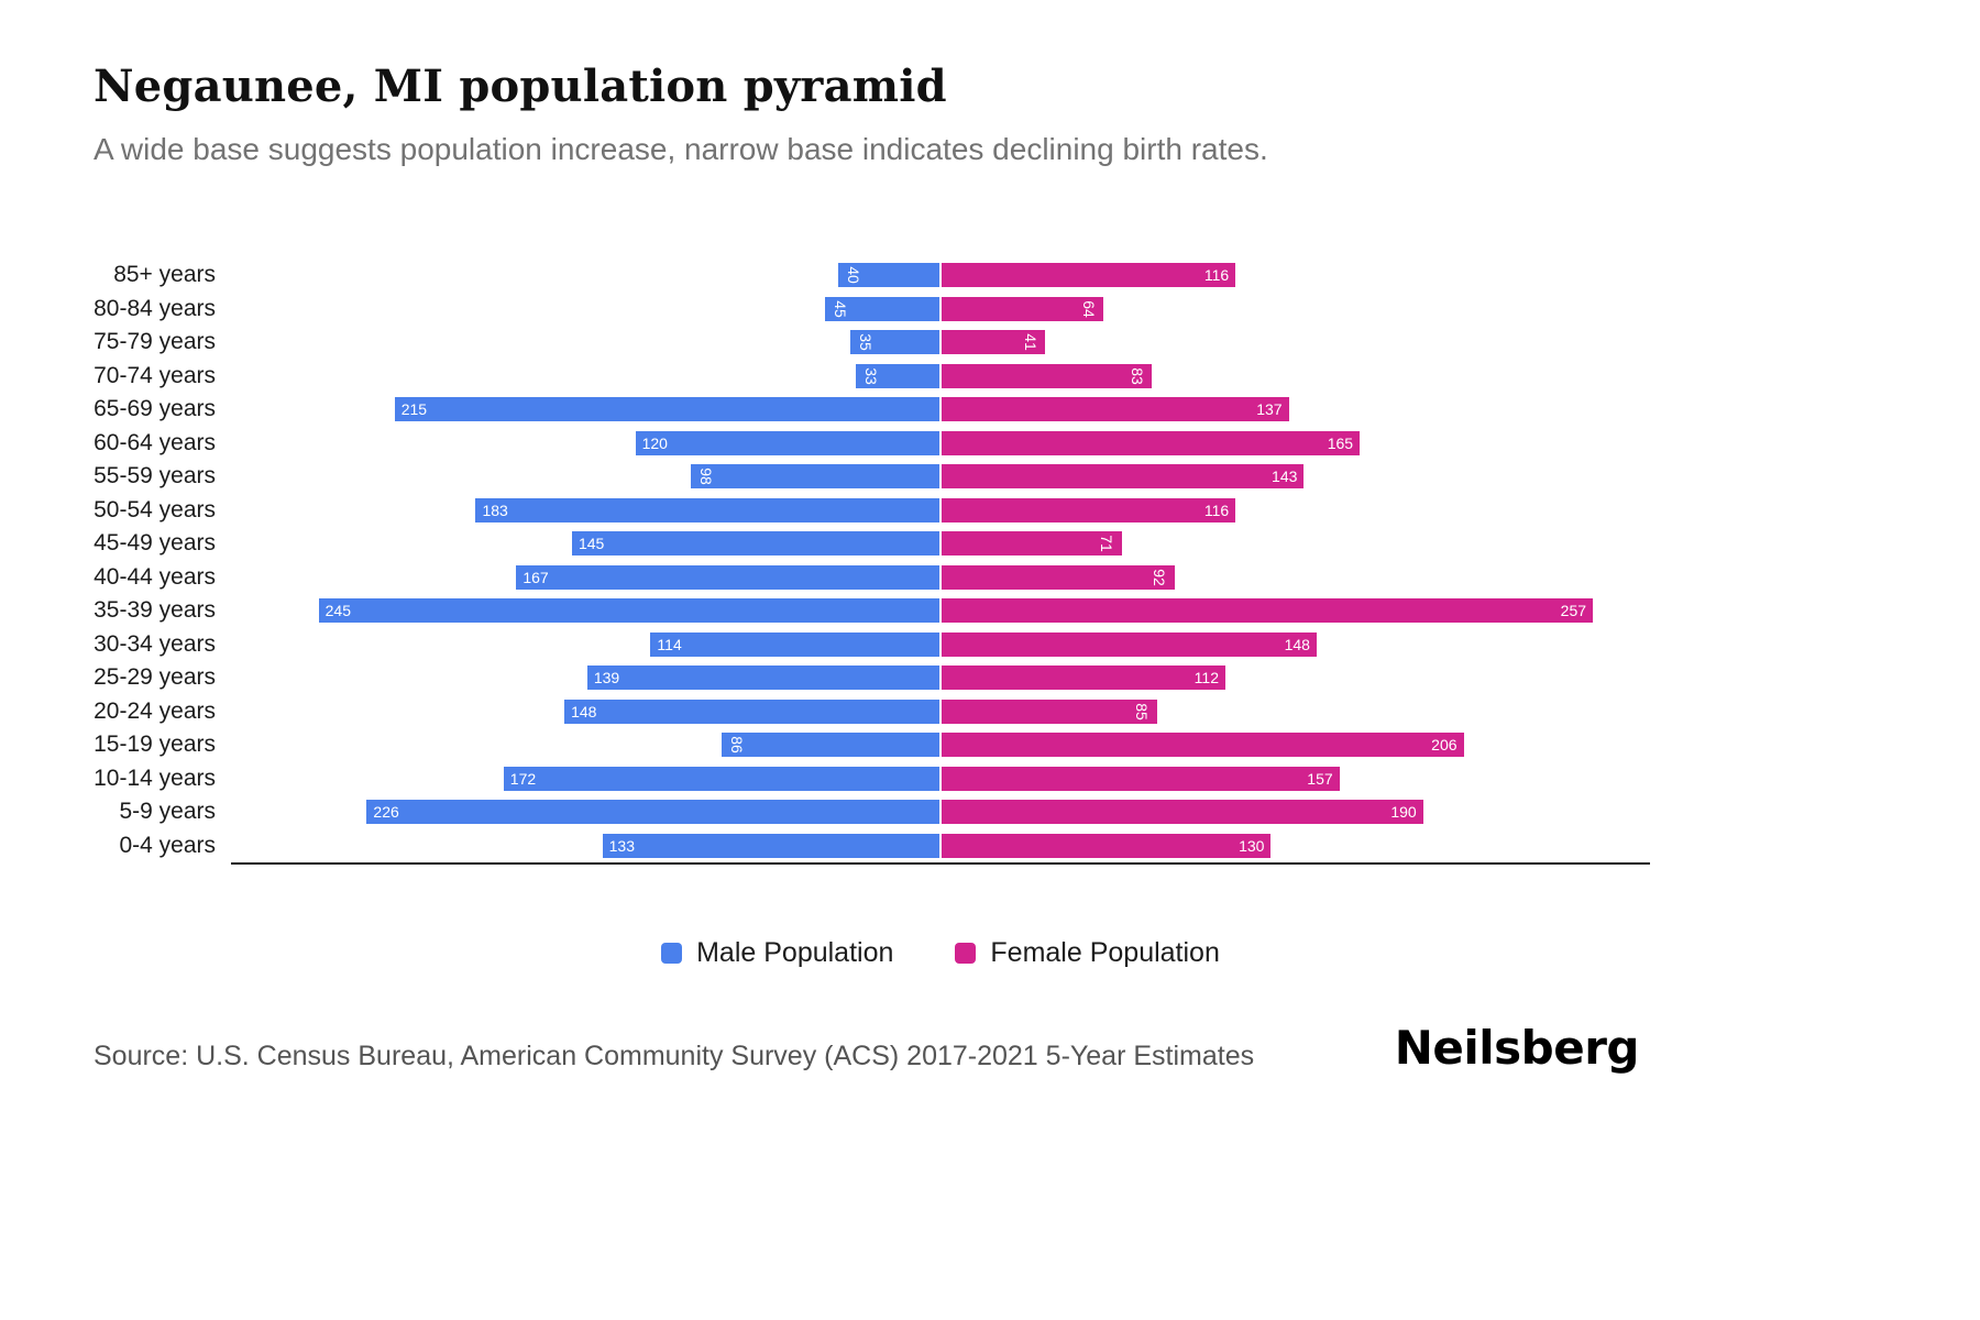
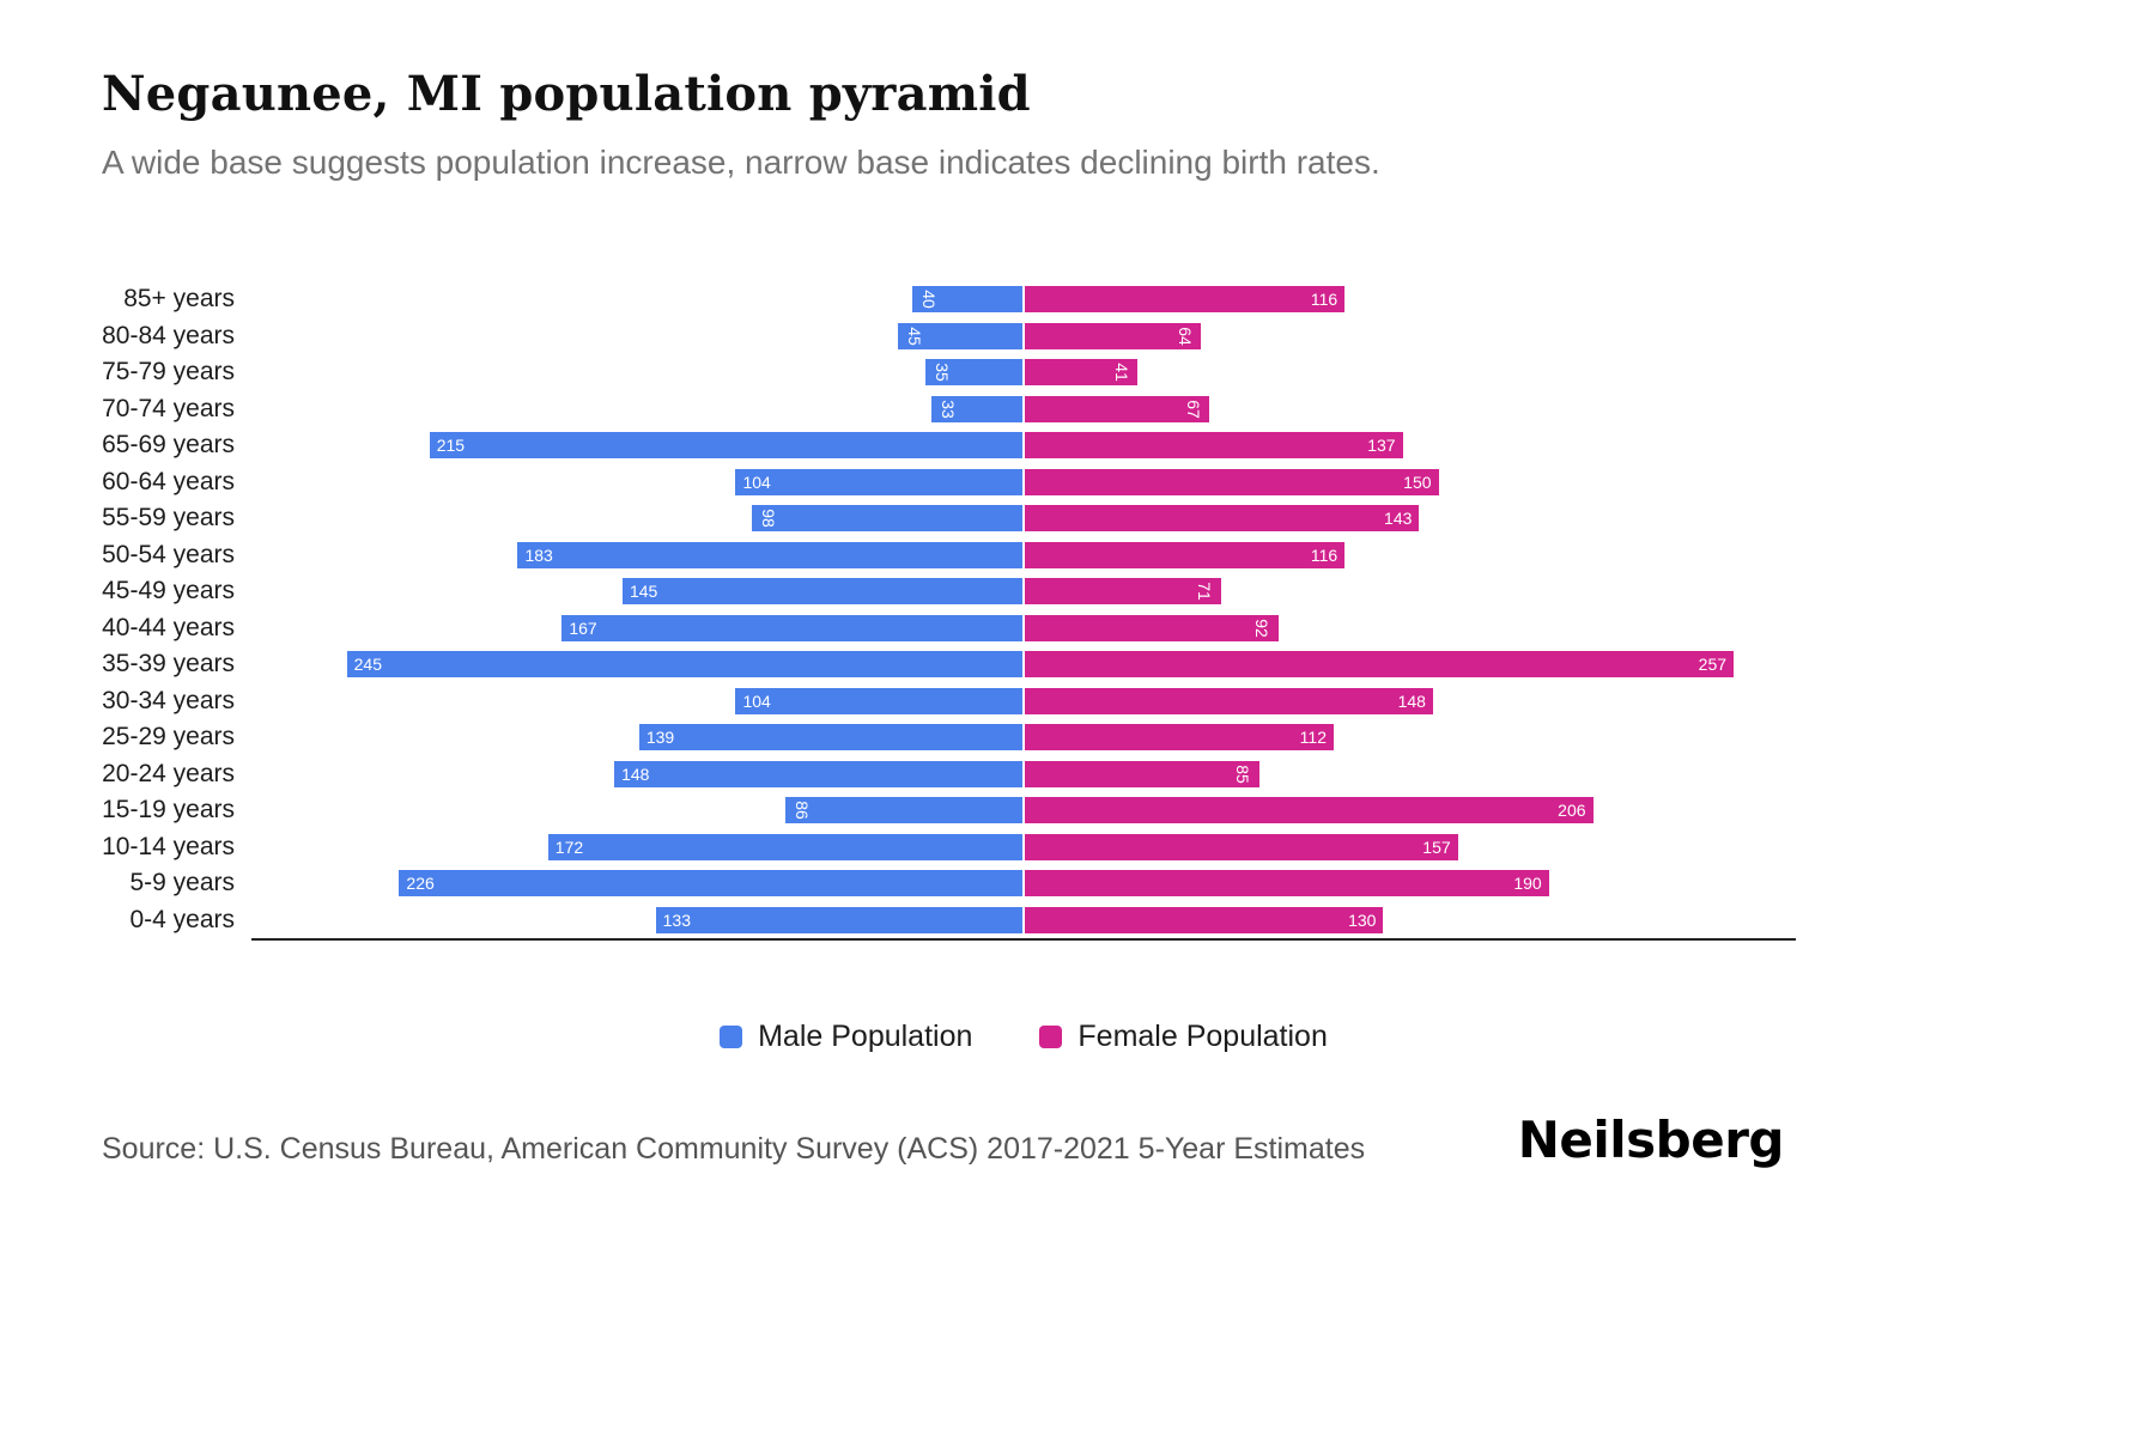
Female Population/70-74 years: 83 -> 67
Male Population/60-64 years: 120 -> 104
Female Population/60-64 years: 165 -> 150
Male Population/30-34 years: 114 -> 104
